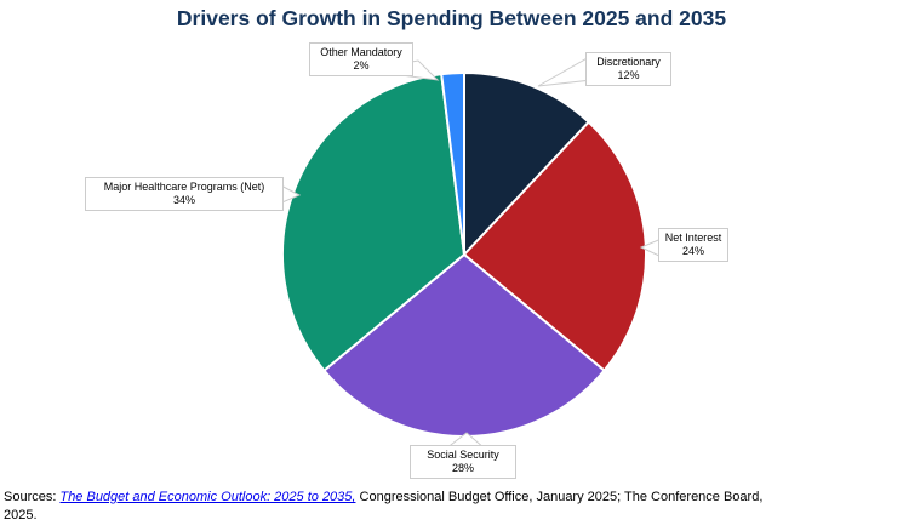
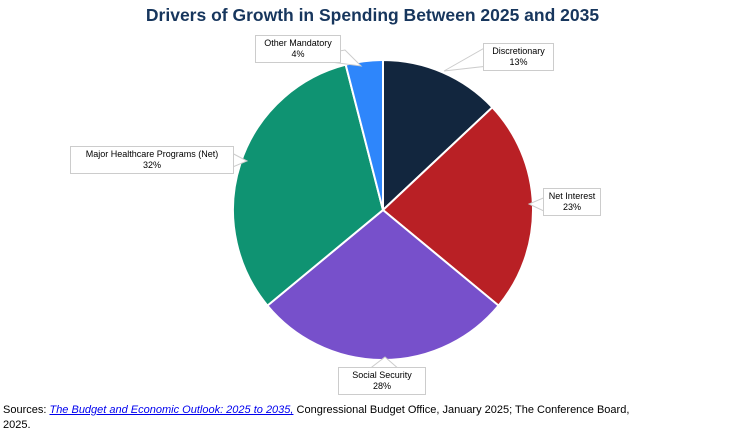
Discretionary: 12% -> 13%
Net Interest: 24% -> 23%
Major Healthcare Programs (Net): 34% -> 32%
Other Mandatory: 2% -> 4%
